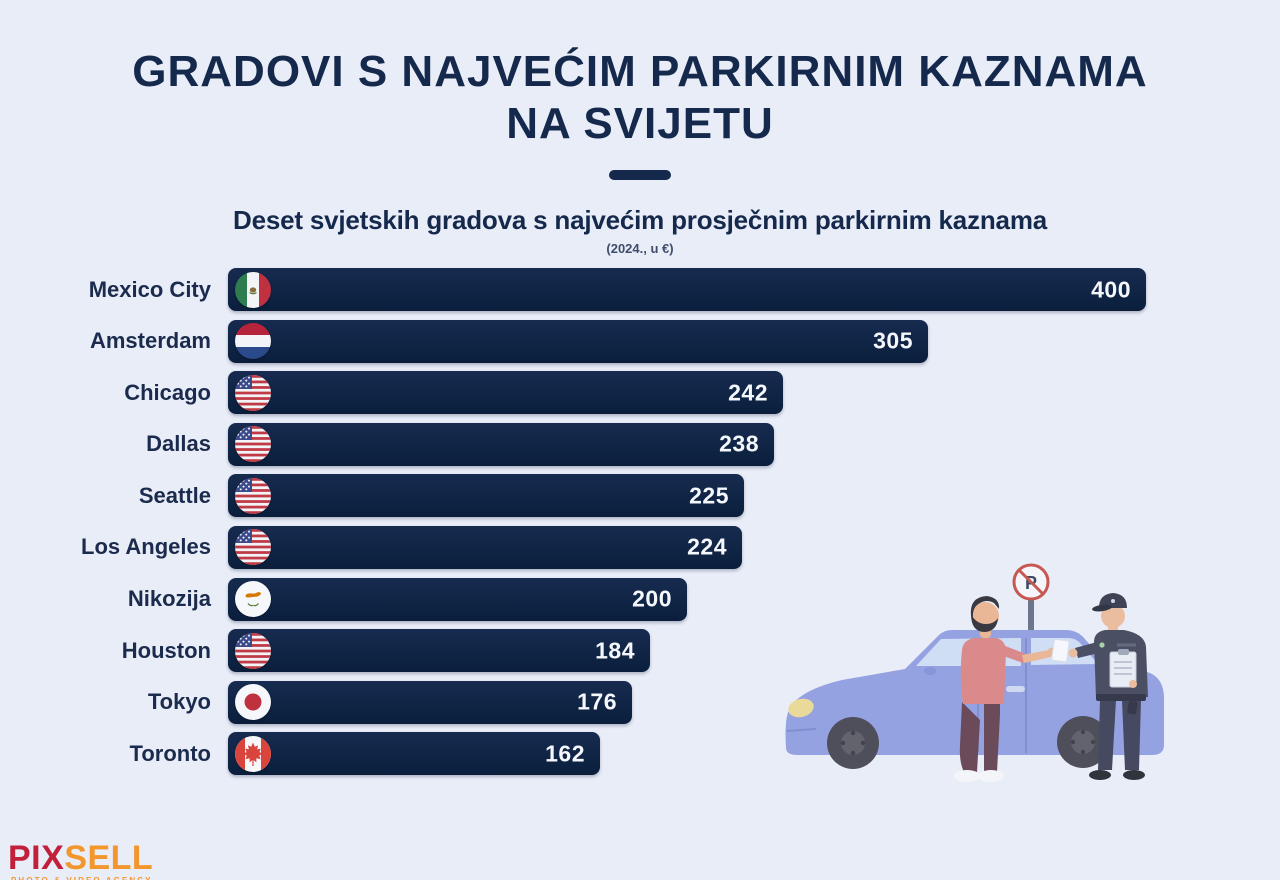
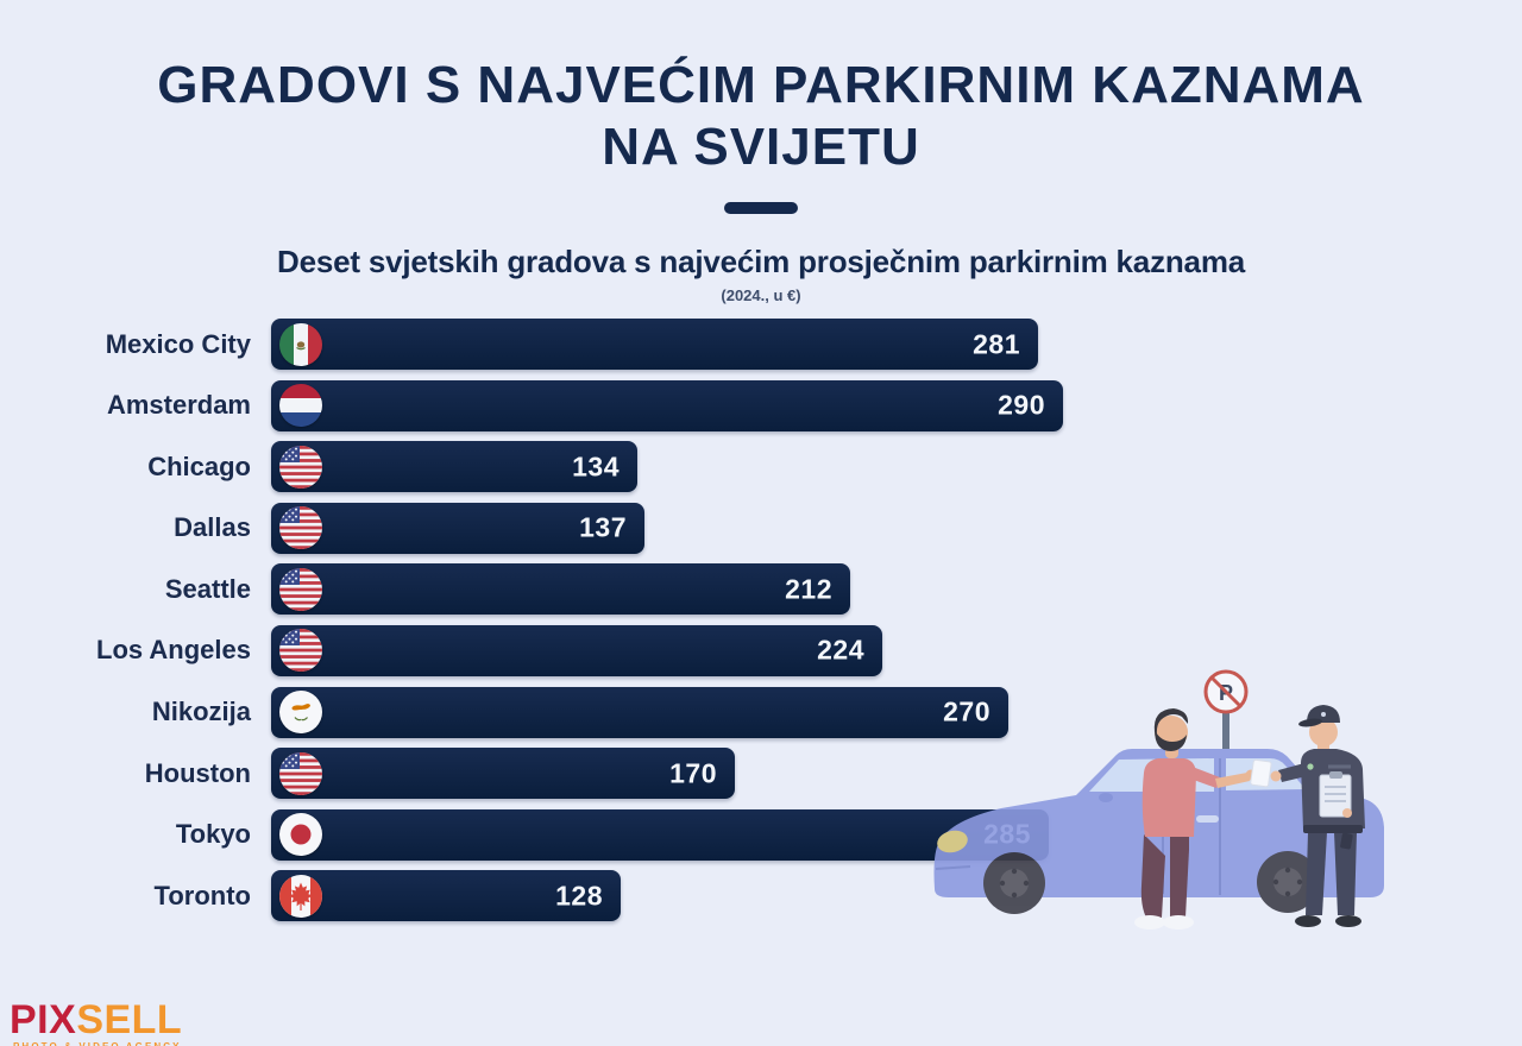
Mexico City: 400 -> 281
Amsterdam: 305 -> 290
Chicago: 242 -> 134
Dallas: 238 -> 137
Seattle: 225 -> 212
Nikozija: 200 -> 270
Houston: 184 -> 170
Tokyo: 176 -> 285
Toronto: 162 -> 128
